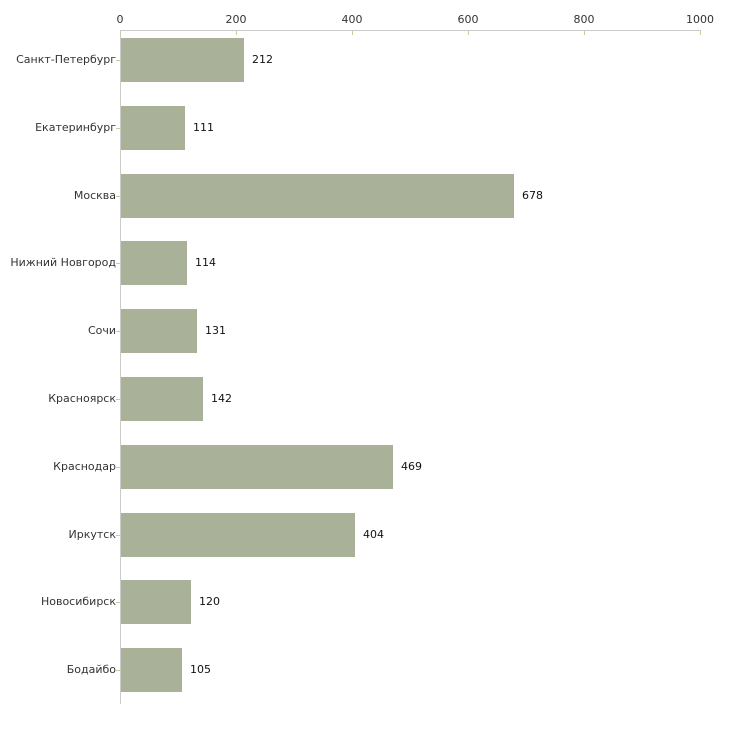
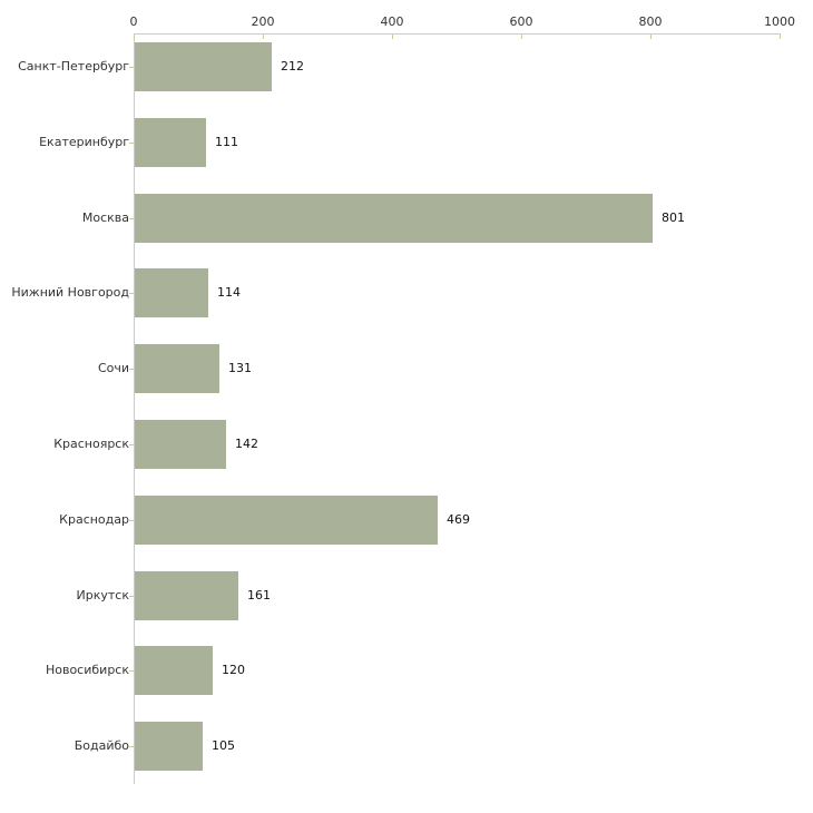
Москва: 678 -> 801
Иркутск: 404 -> 161
